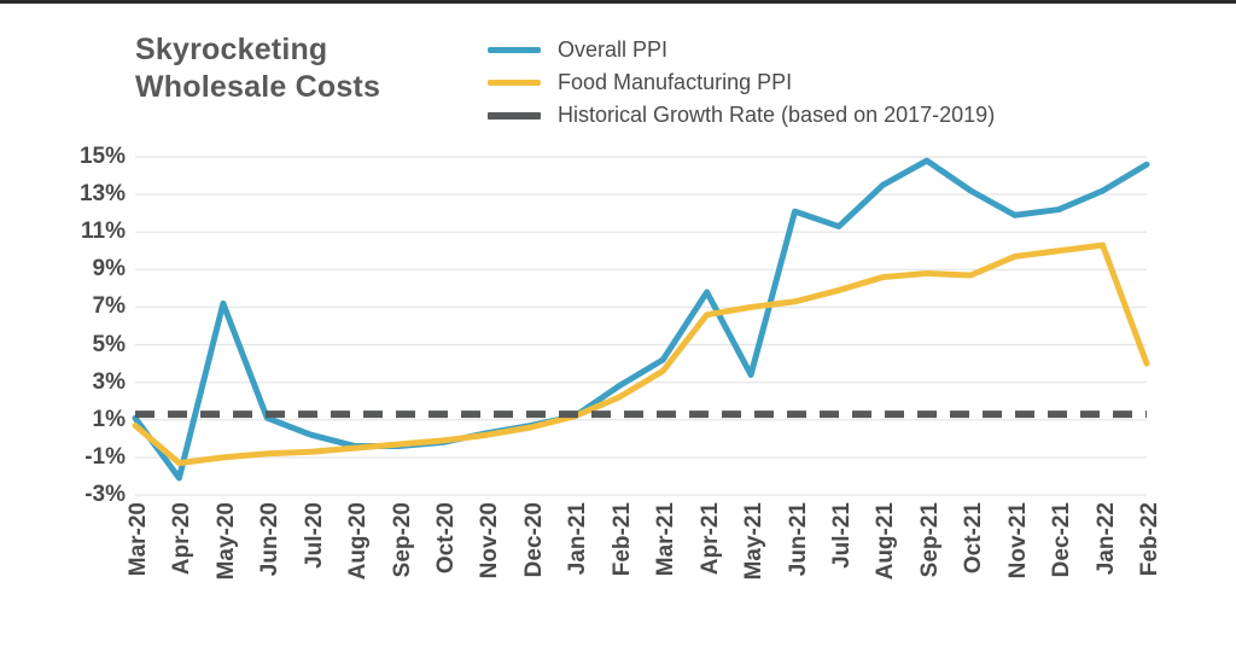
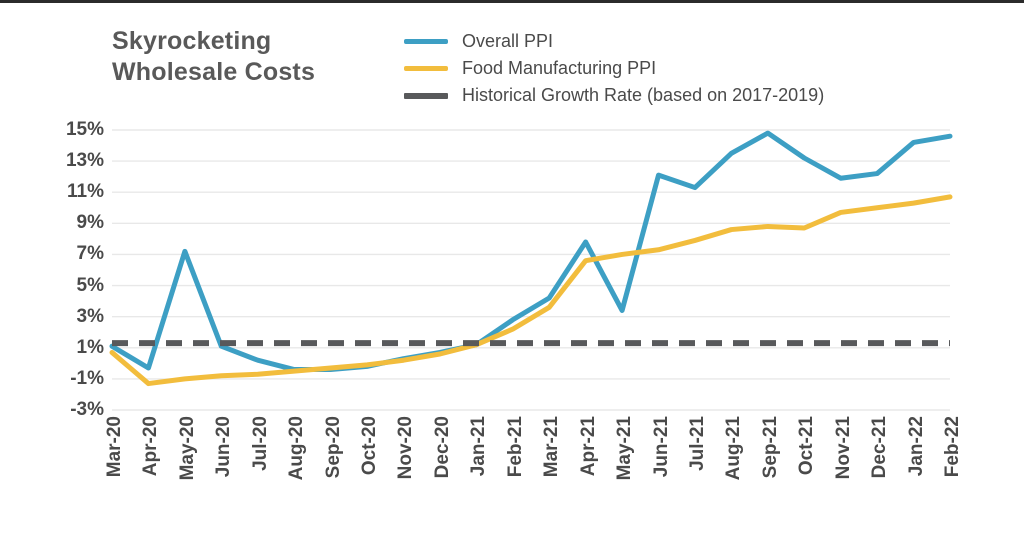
Overall PPI/Apr-20: -2.1% -> -0.3%
Overall PPI/Jan-22: 13.2% -> 14.2%
Food Manufacturing PPI/Feb-22: 4.0% -> 10.7%
